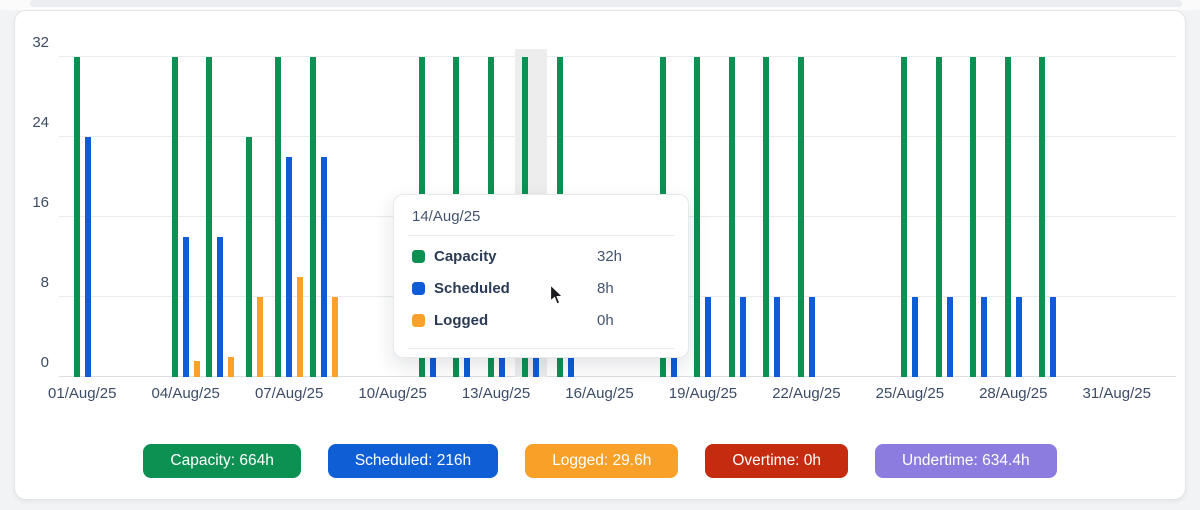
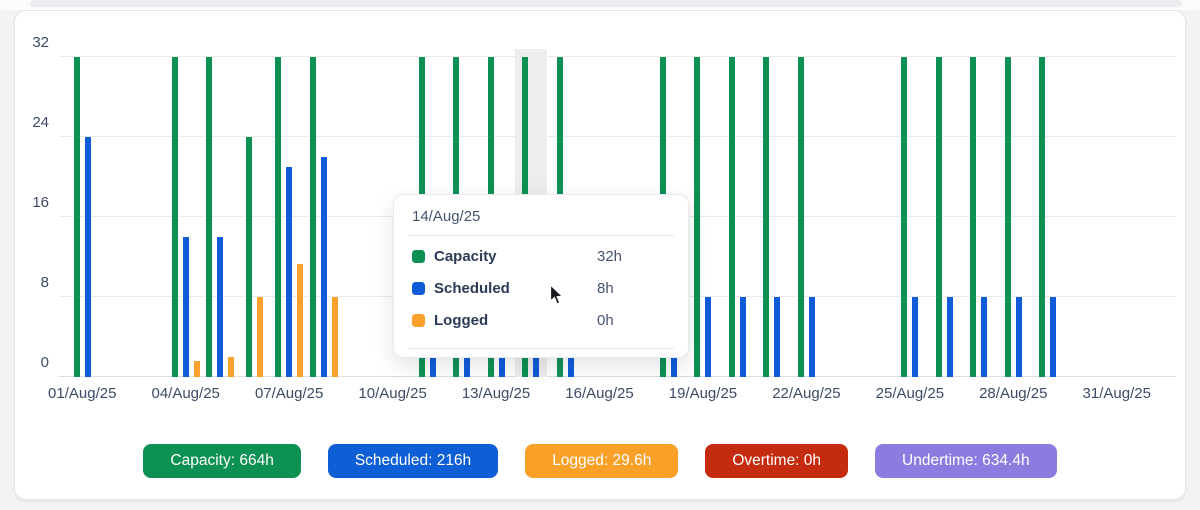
Scheduled/07/Aug/25: 22 -> 21
Logged/07/Aug/25: 10.0 -> 11.3
